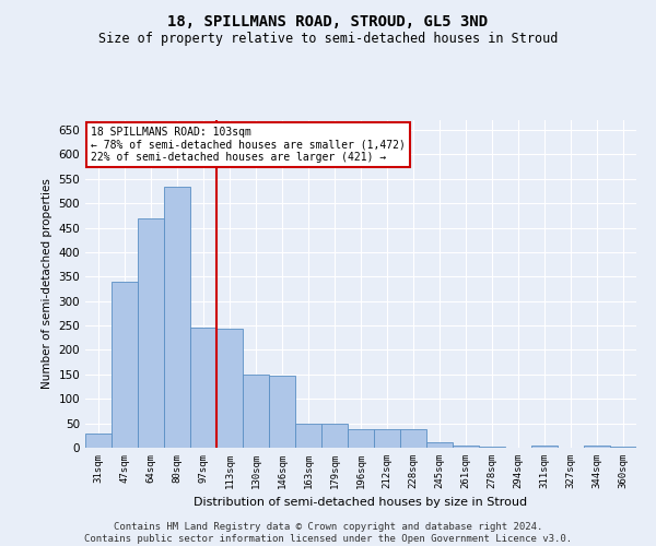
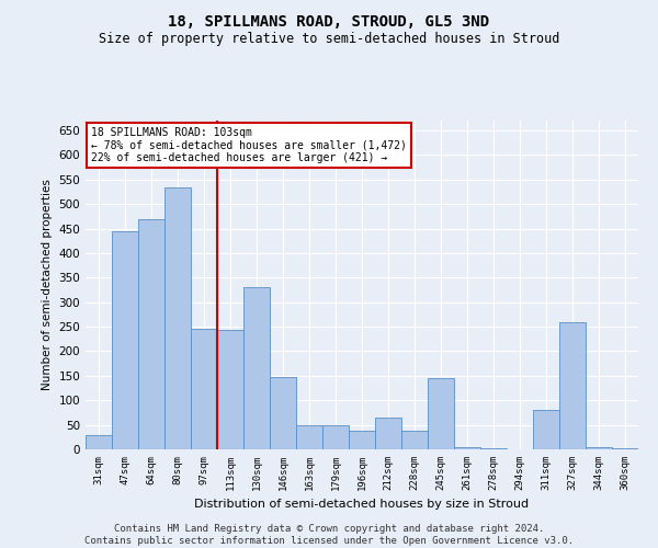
47sqm: 340 -> 445
130sqm: 150 -> 330
212sqm: 37 -> 65
245sqm: 12 -> 145
311sqm: 5 -> 80
327sqm: 1 -> 260
